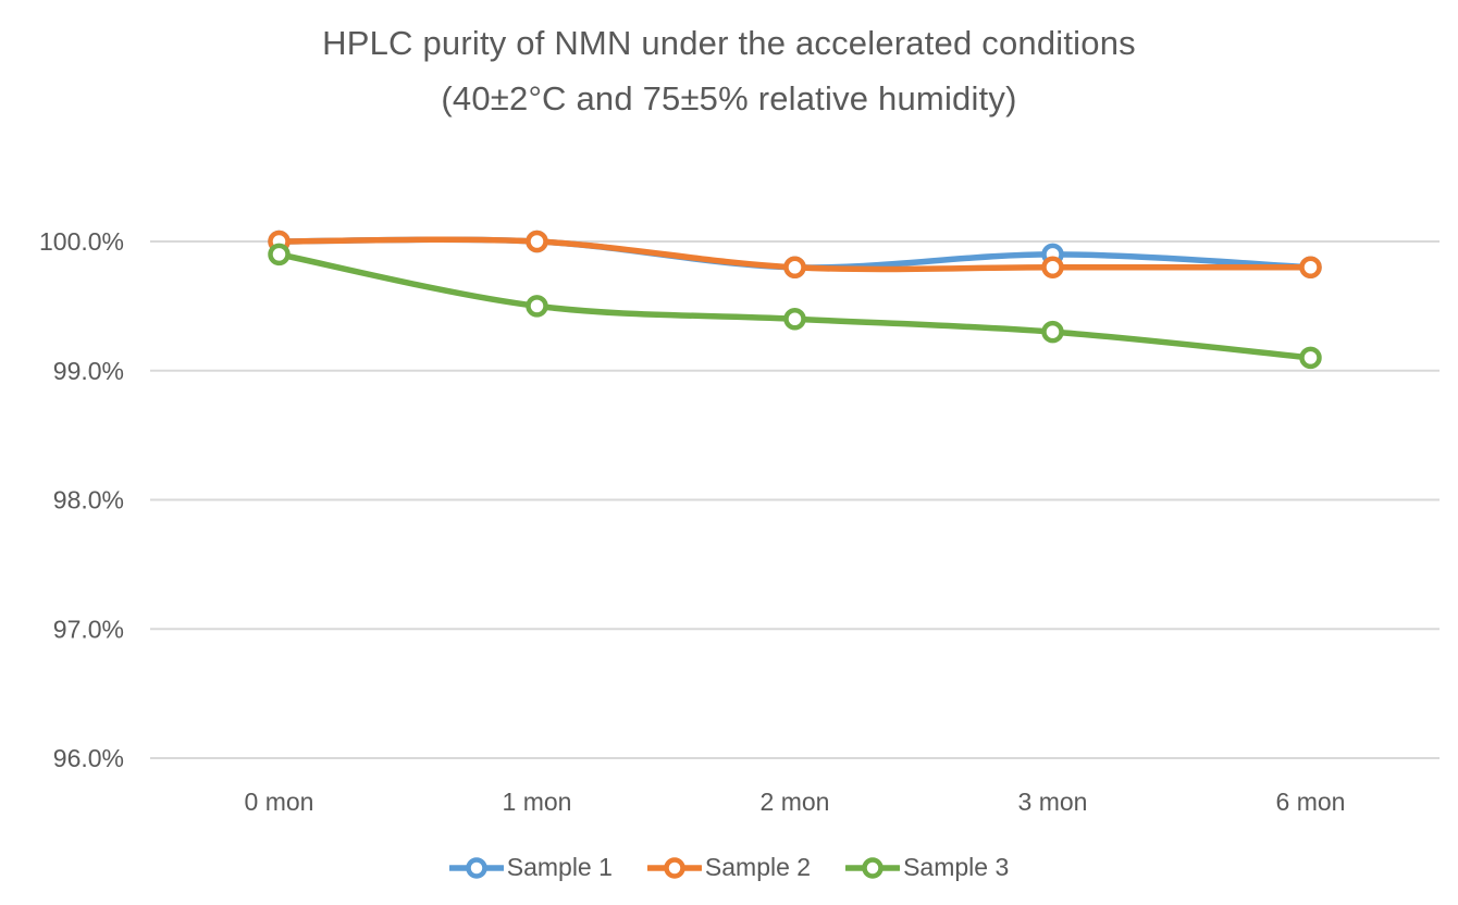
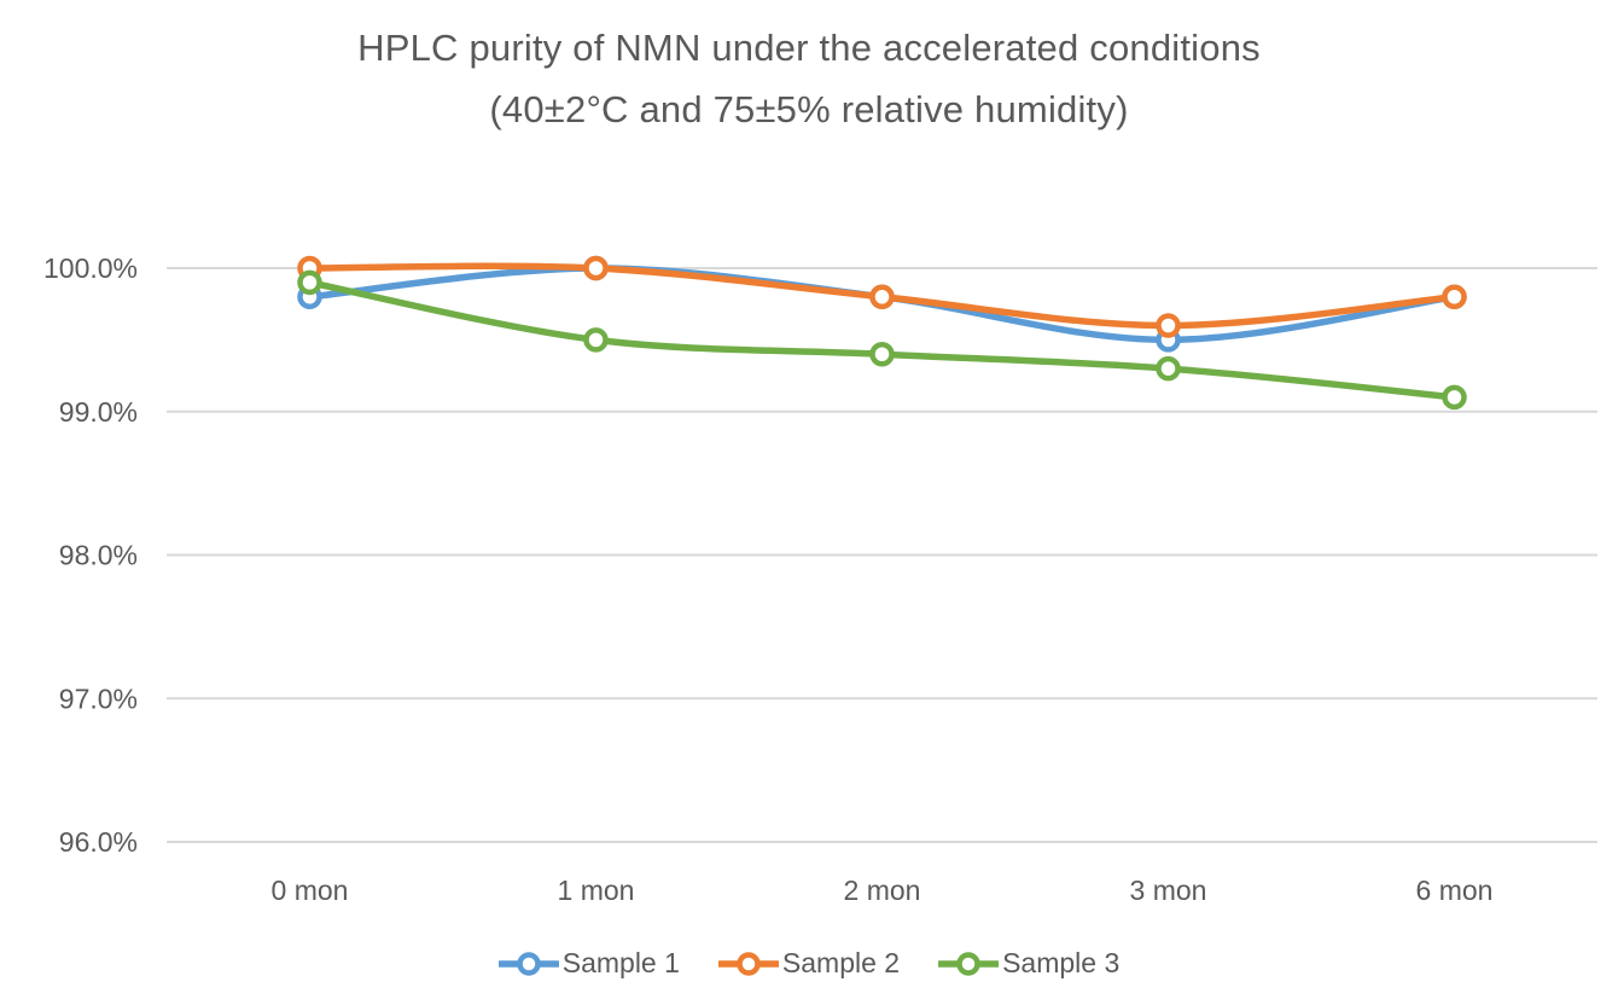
Sample 1/0 mon: 100.0% -> 99.8%
Sample 1/3 mon: 99.9% -> 99.5%
Sample 2/3 mon: 99.8% -> 99.6%
